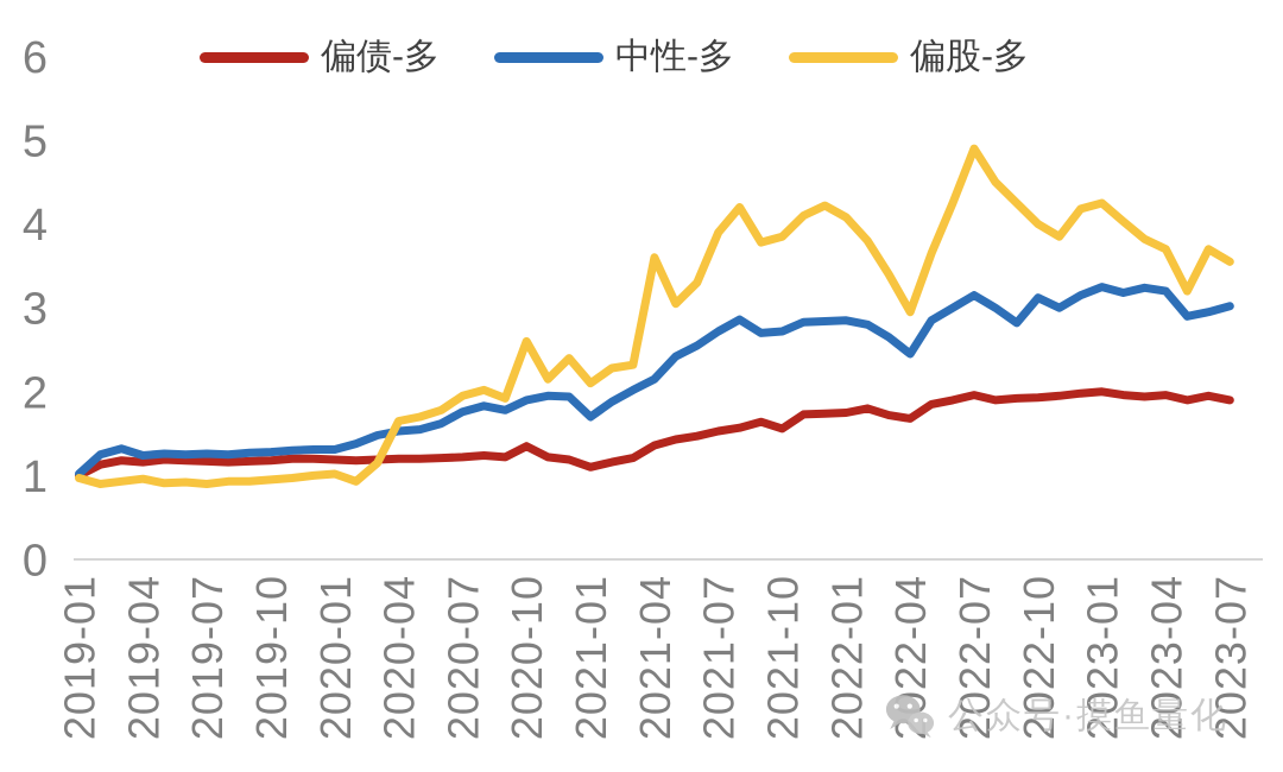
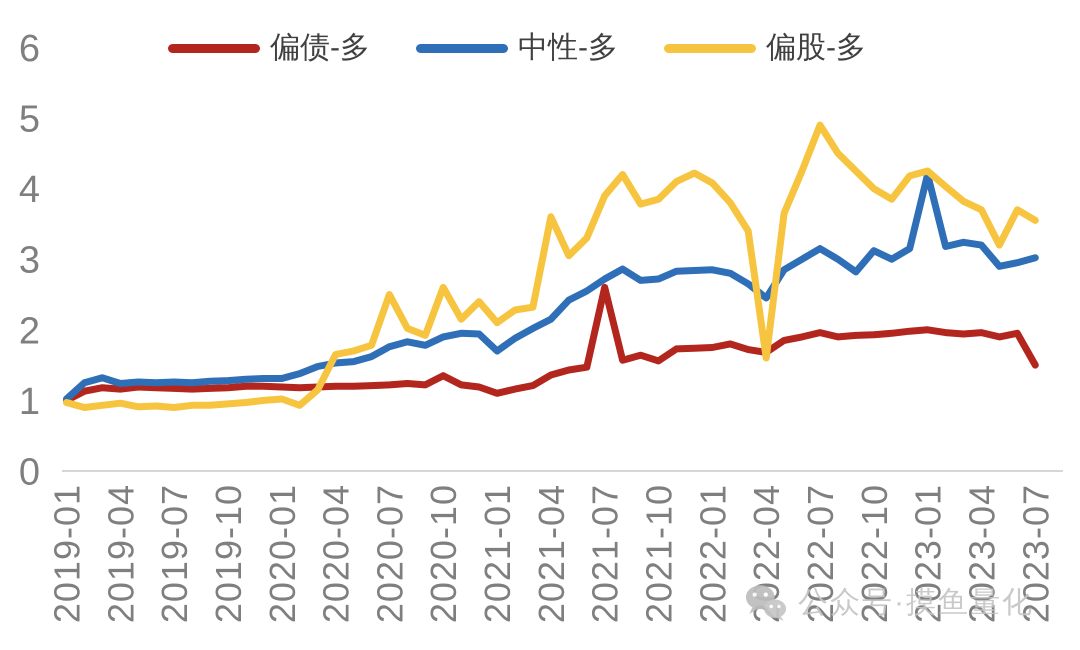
偏股-多/2020-07: 1.9 -> 2.5
偏债-多/2021-07: 1.5 -> 2.6
偏股-多/2022-04: 3.0 -> 1.6
中性-多/2023-01: 3.2 -> 4.2
偏债-多/2023-07: 1.9 -> 1.5
